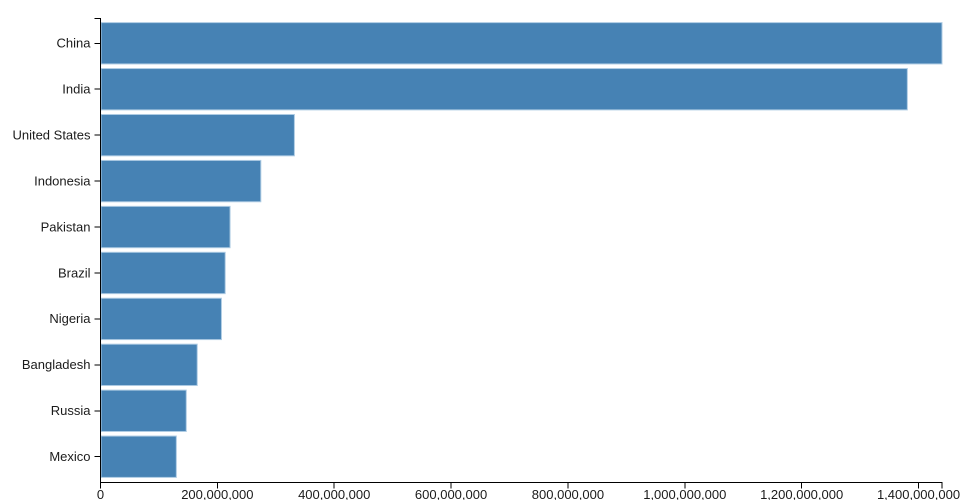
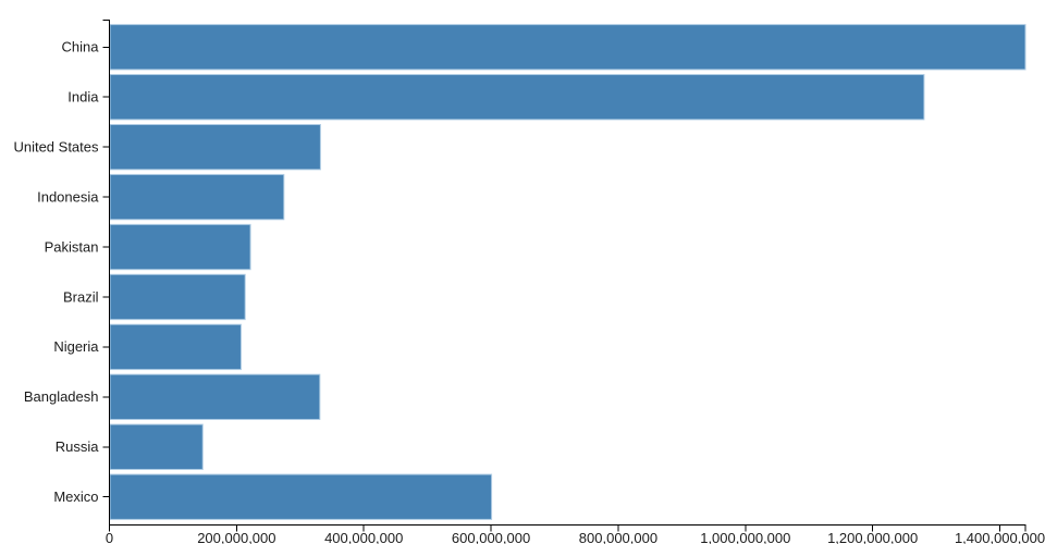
India: 1380000000 -> 1280000000
Bangladesh: 160000000 -> 330000000
Mexico: 130000000 -> 600000000
